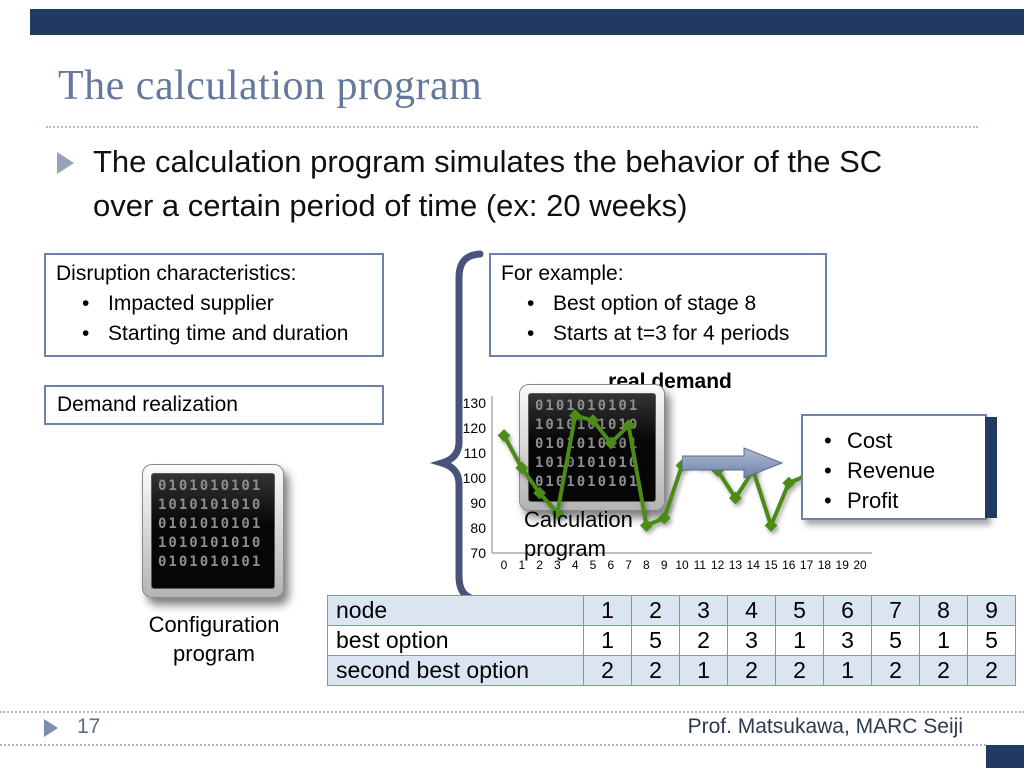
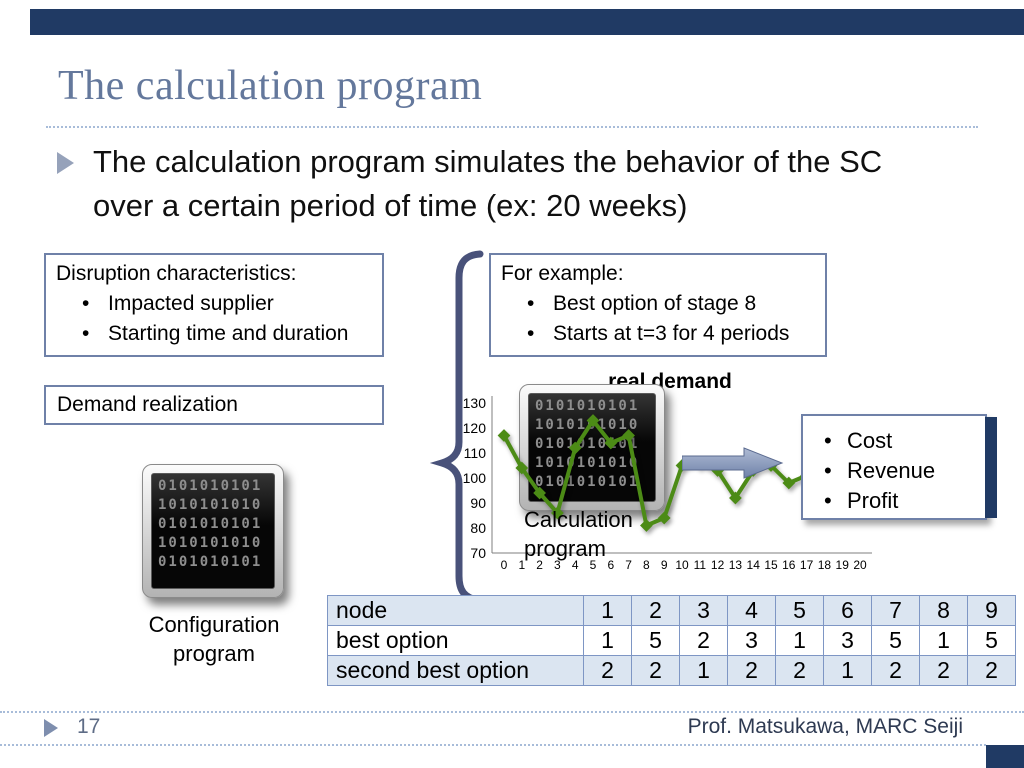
4: 125 -> 112
7: 121 -> 117
15: 81 -> 105
